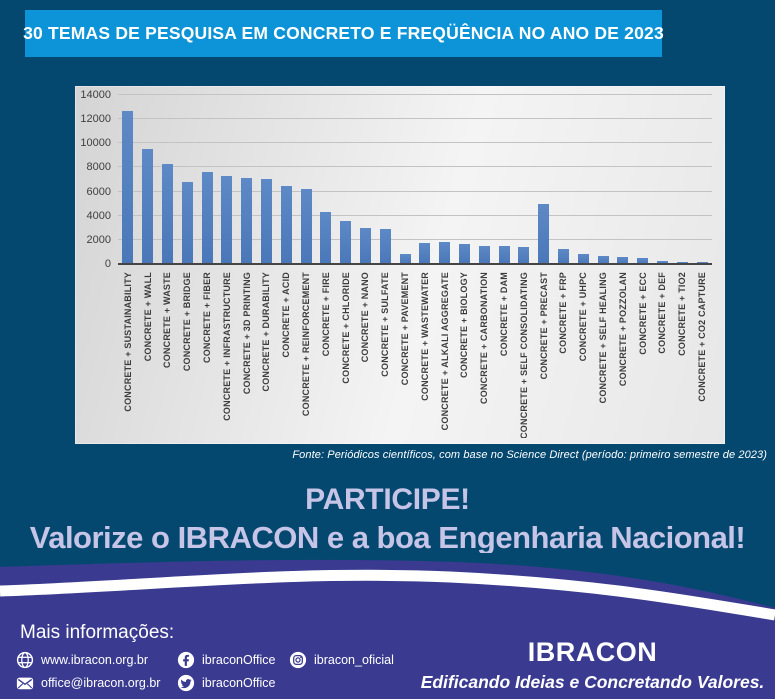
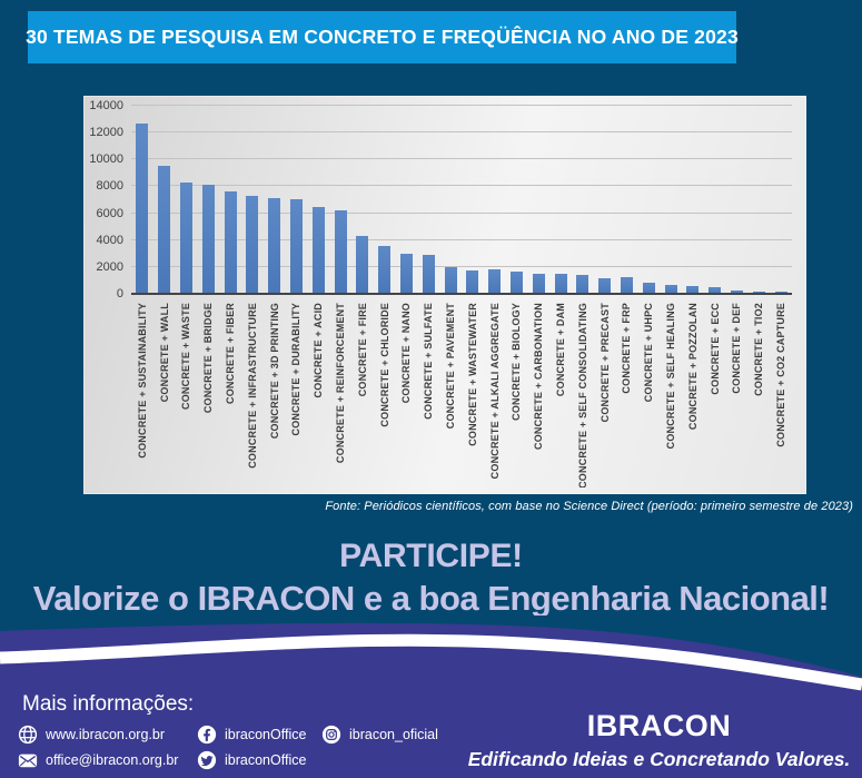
CONCRETE + BRIDGE: 6800 -> 8100
CONCRETE + PAVEMENT: 800 -> 2000
CONCRETE + PRECAST: 5000 -> 1200
